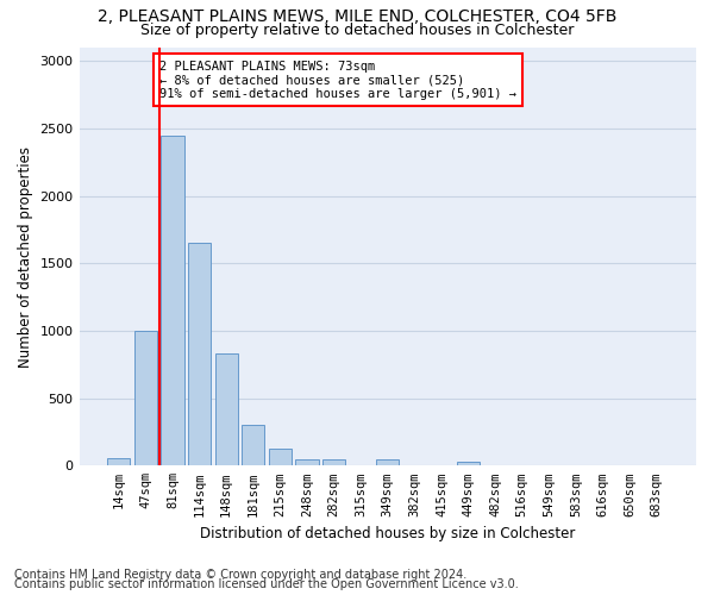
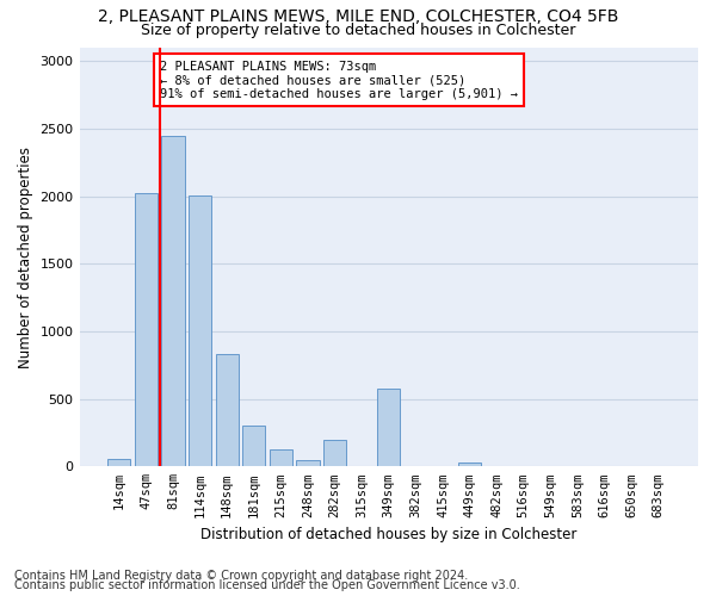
47sqm: 1000 -> 2020
114sqm: 1650 -> 2010
282sqm: 40 -> 200
349sqm: 40 -> 580
